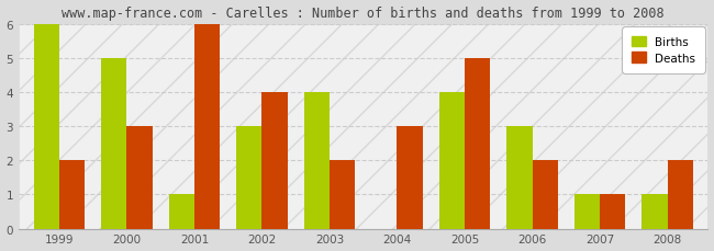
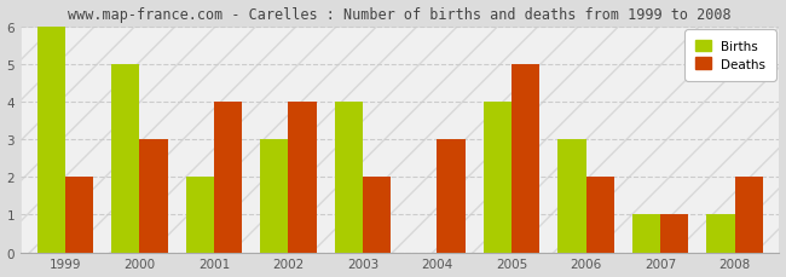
Births/2001: 1 -> 2
Deaths/2001: 6 -> 4
